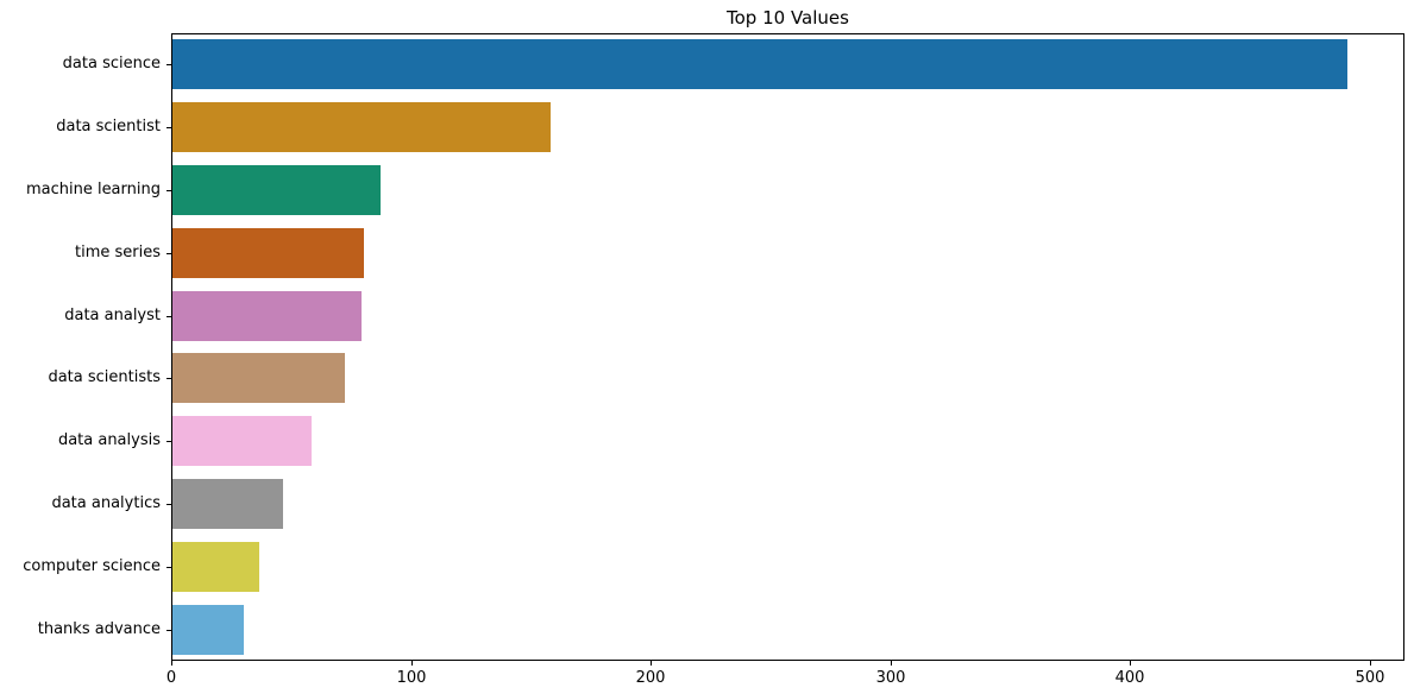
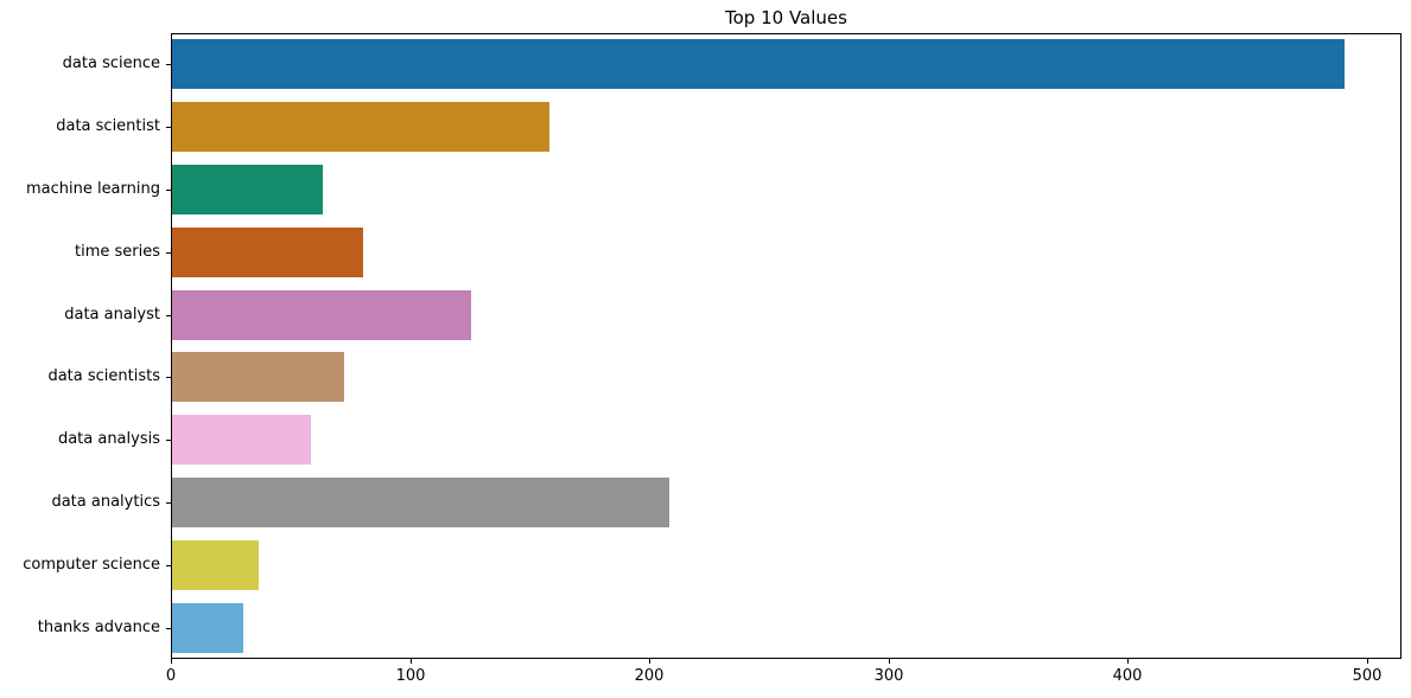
machine learning: 87 -> 63
data analyst: 79 -> 125
data analytics: 46 -> 208
